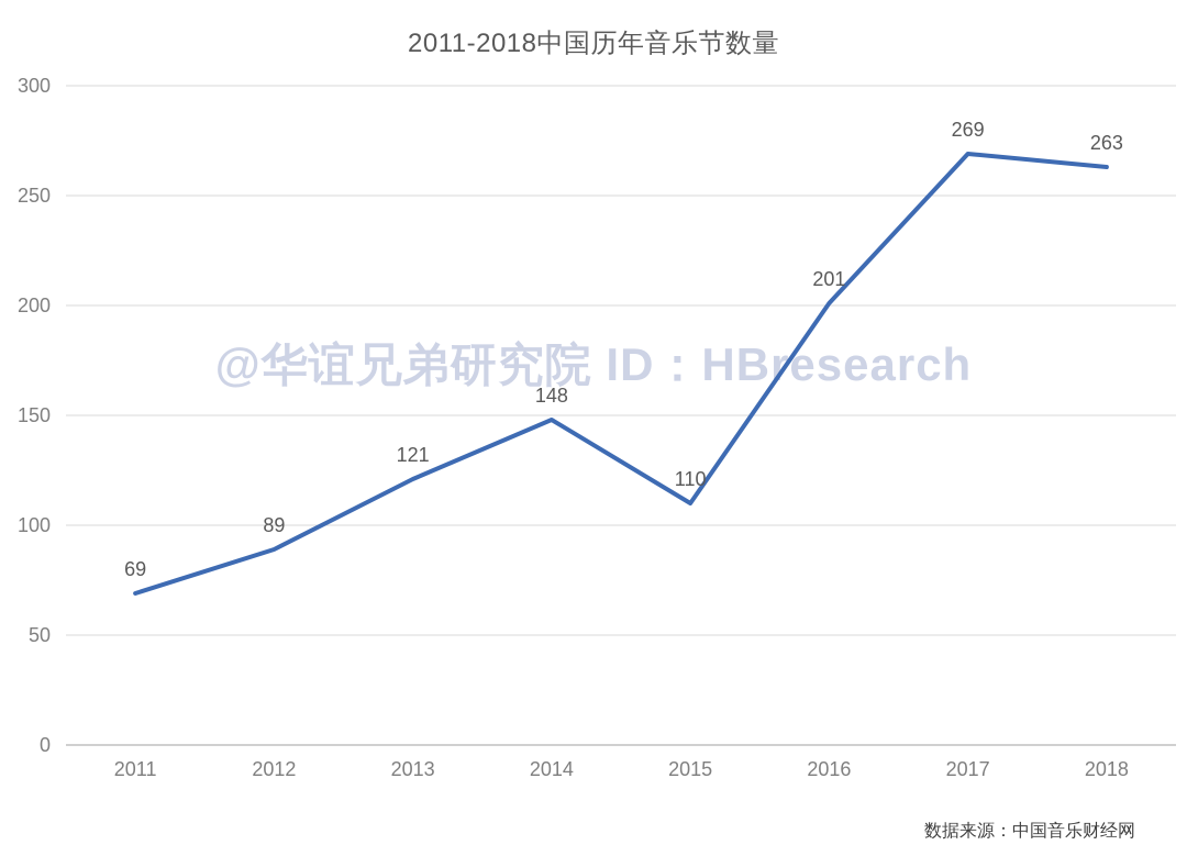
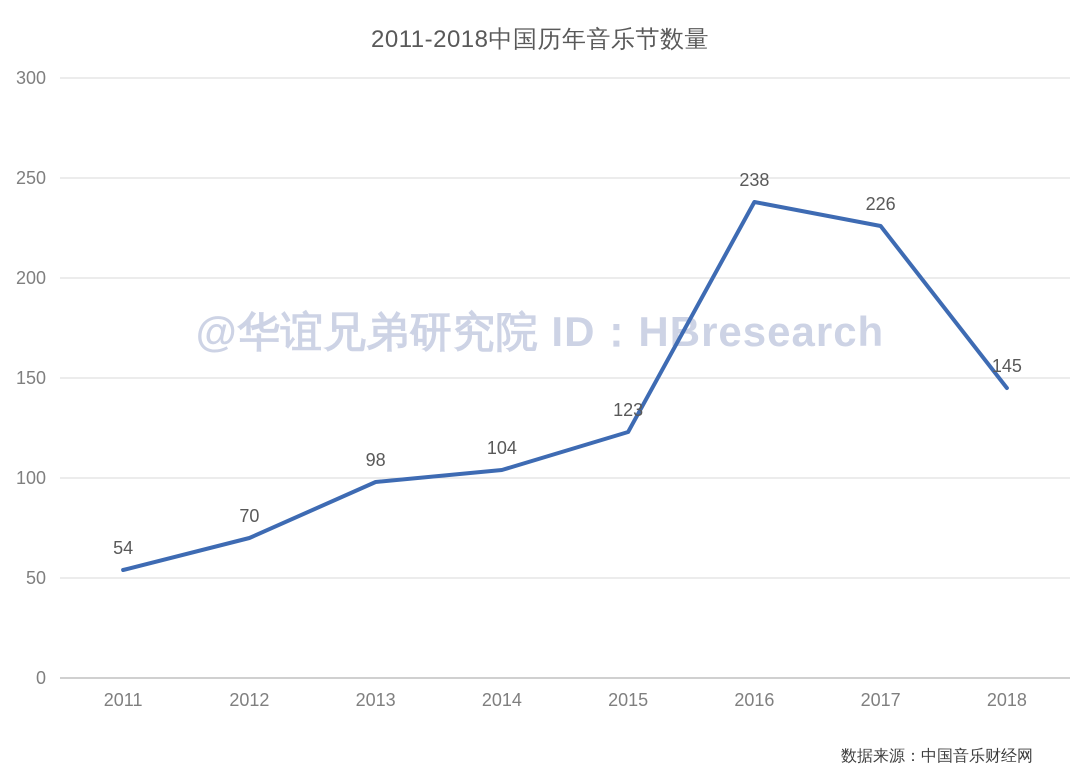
2011: 69 -> 54
2012: 89 -> 70
2013: 121 -> 98
2014: 148 -> 104
2015: 110 -> 123
2016: 201 -> 238
2017: 269 -> 226
2018: 263 -> 145
